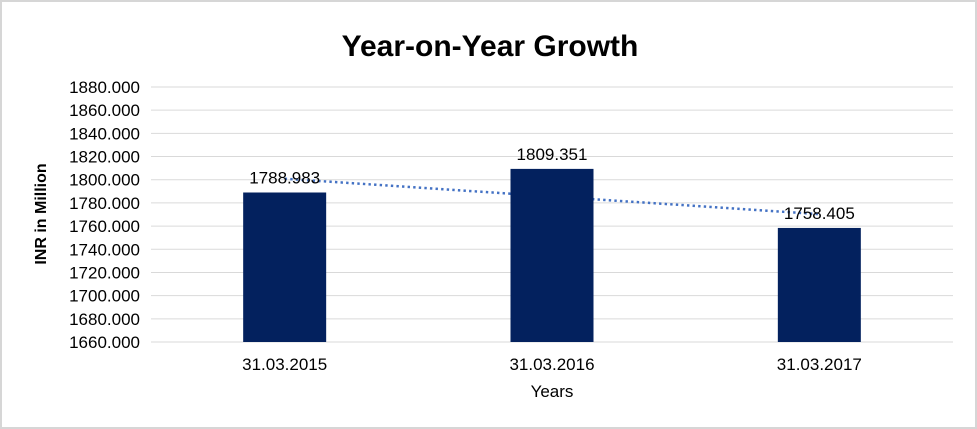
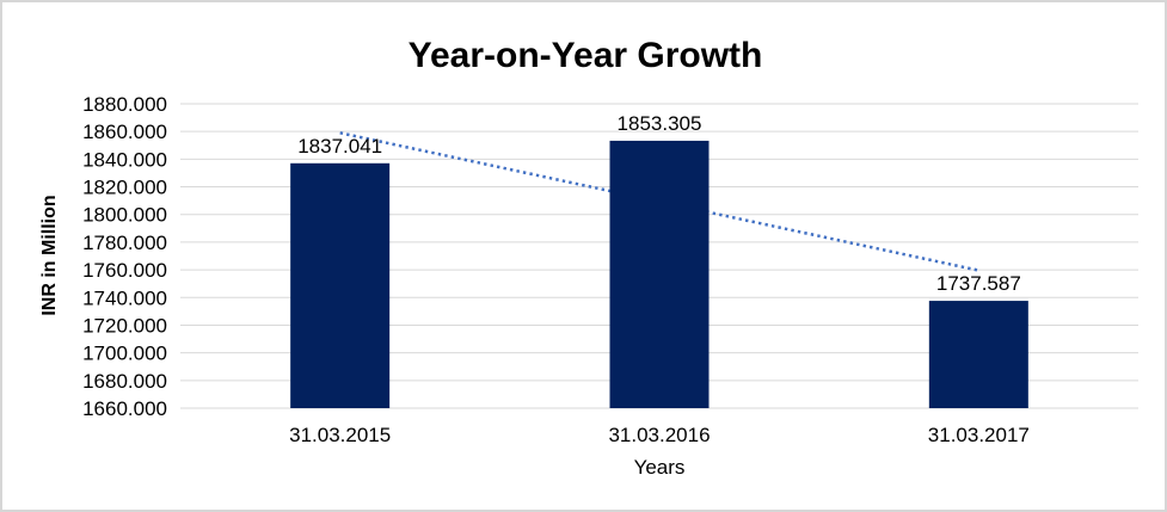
31.03.2015: 1788.983 -> 1837.041
31.03.2016: 1809.351 -> 1853.305
31.03.2017: 1758.405 -> 1737.587
